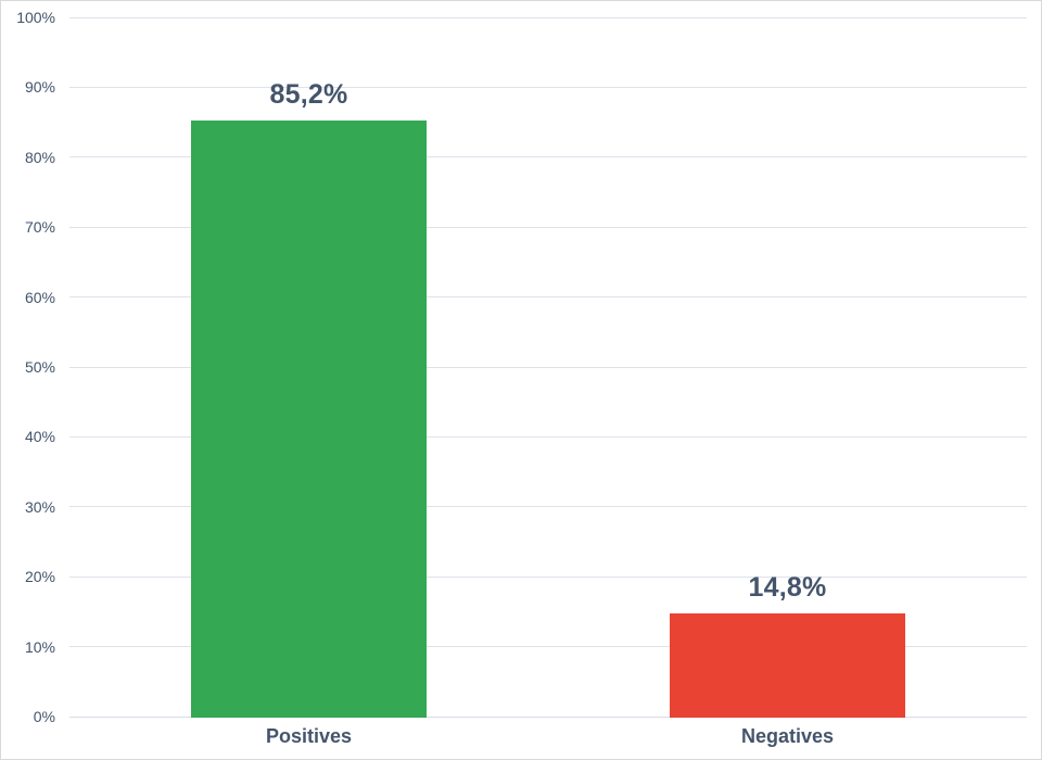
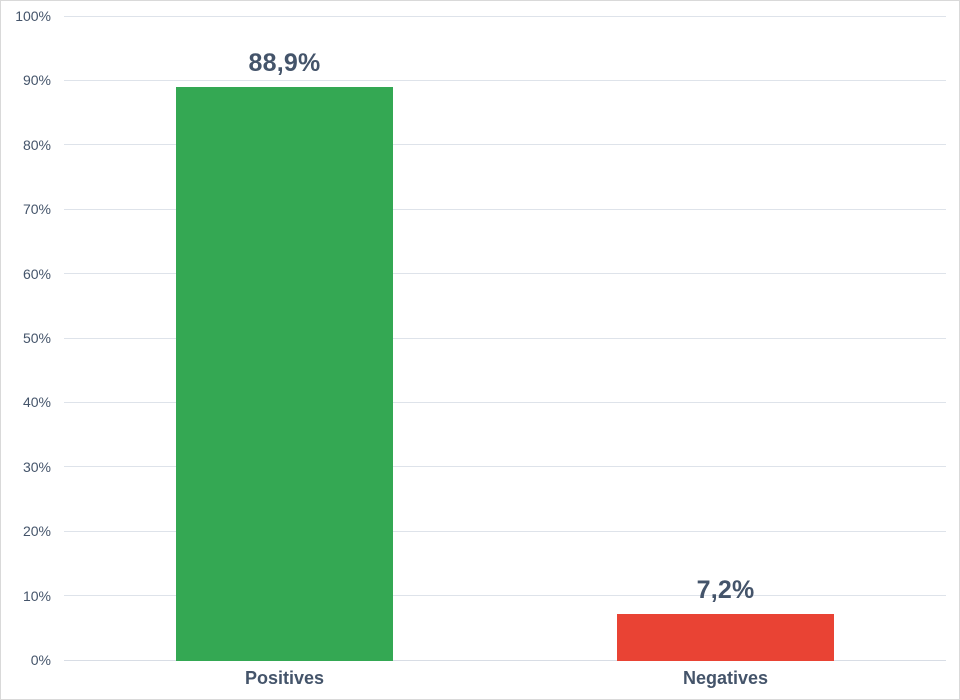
Positives: 85,2% -> 88,9%
Negatives: 14,8% -> 7,2%
